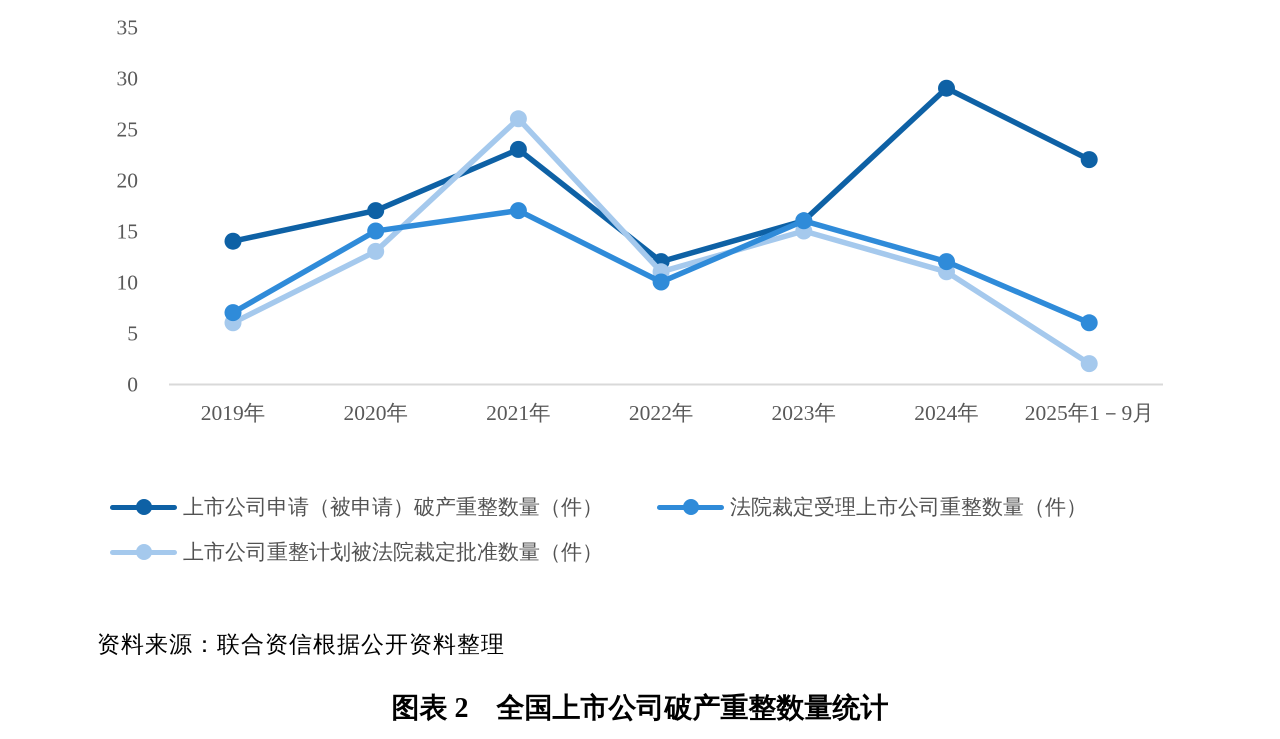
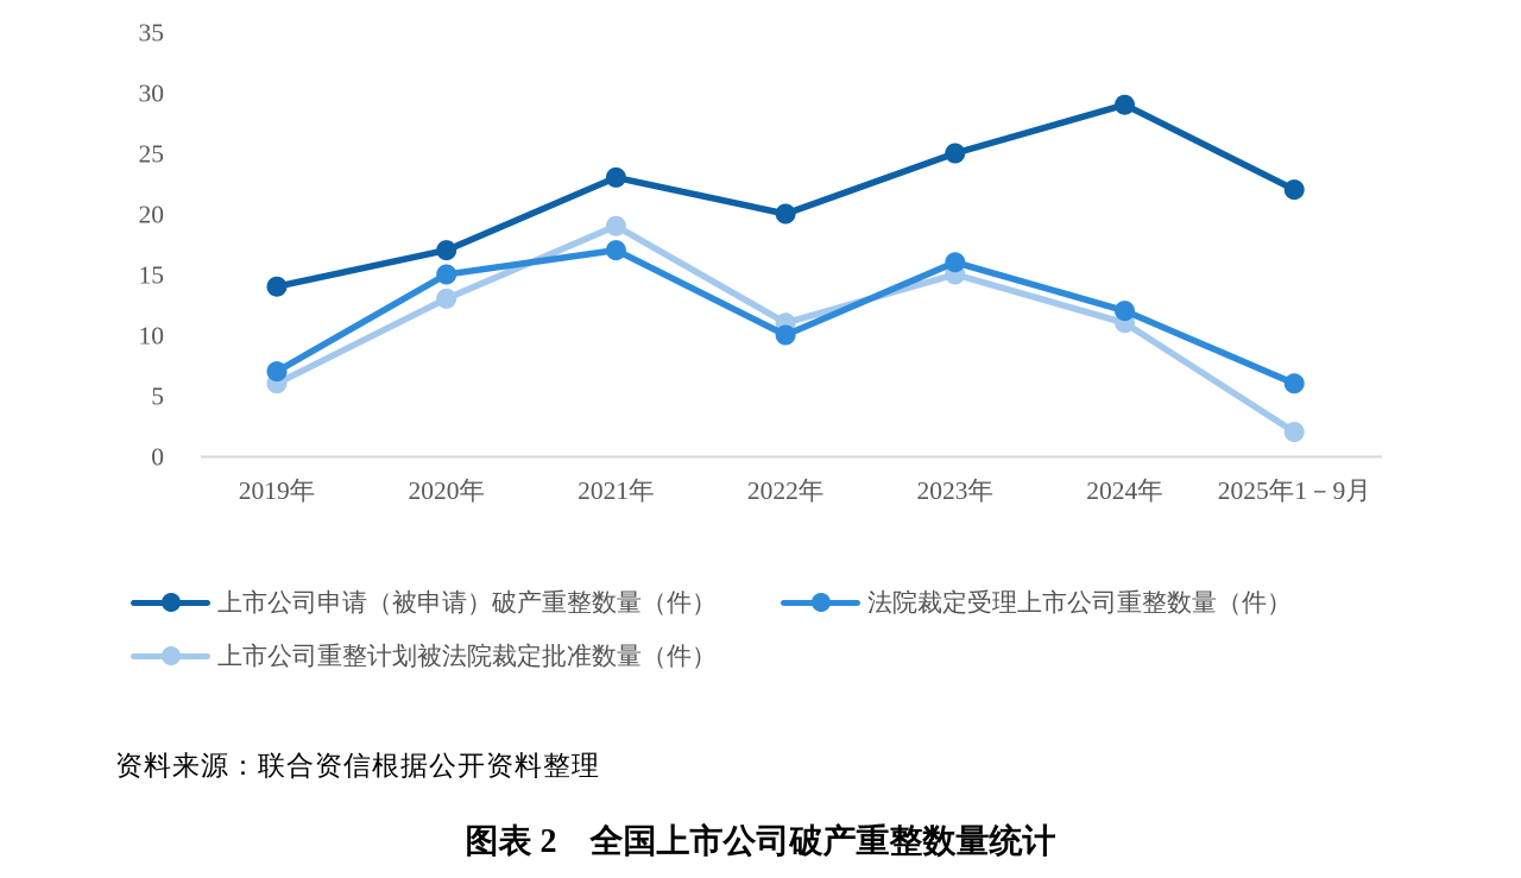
上市公司重整计划被法院裁定批准数量（件）/2021年: 26 -> 19
上市公司申请（被申请）破产重整数量（件）/2022年: 12 -> 20
上市公司申请（被申请）破产重整数量（件）/2023年: 16 -> 25
